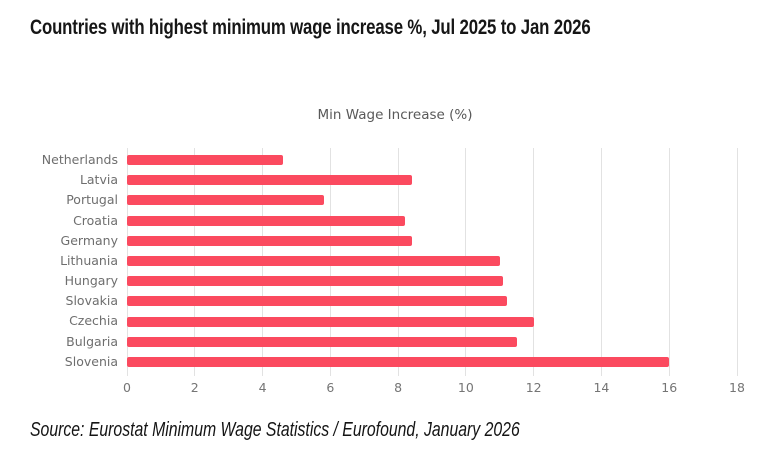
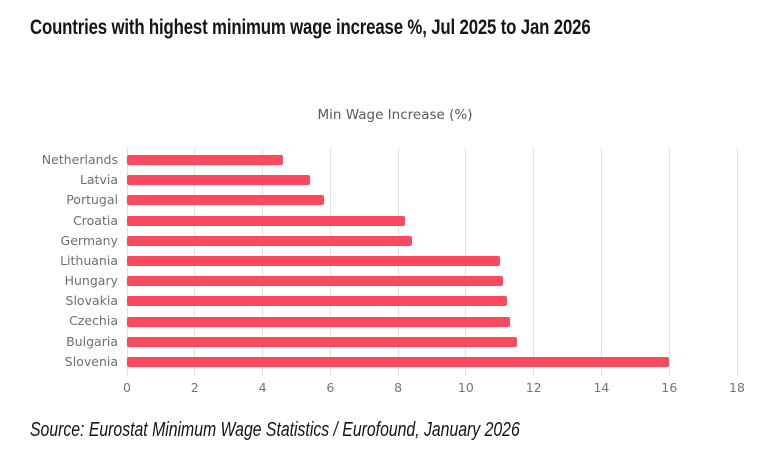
Latvia: 8.4 -> 5.4
Czechia: 12.0 -> 11.3
